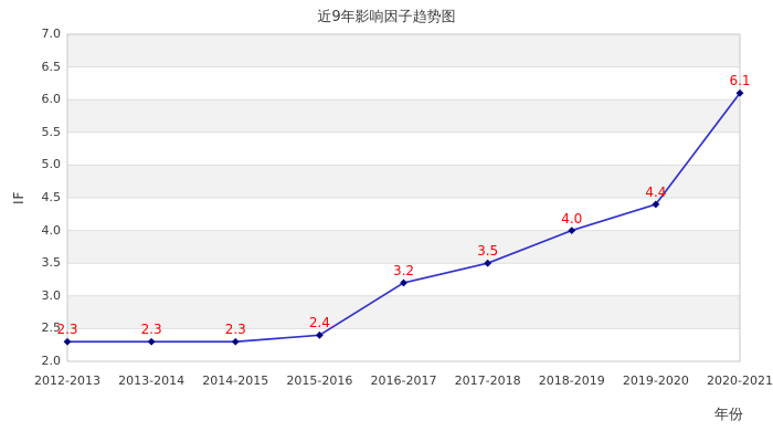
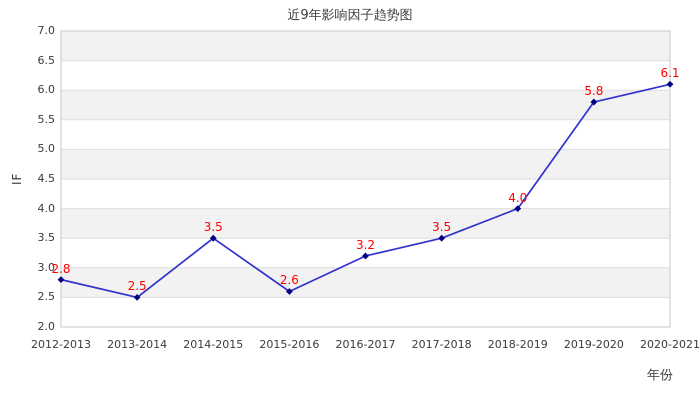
2012-2013: 2.3 -> 2.8
2013-2014: 2.3 -> 2.5
2014-2015: 2.3 -> 3.5
2015-2016: 2.4 -> 2.6
2019-2020: 4.4 -> 5.8
